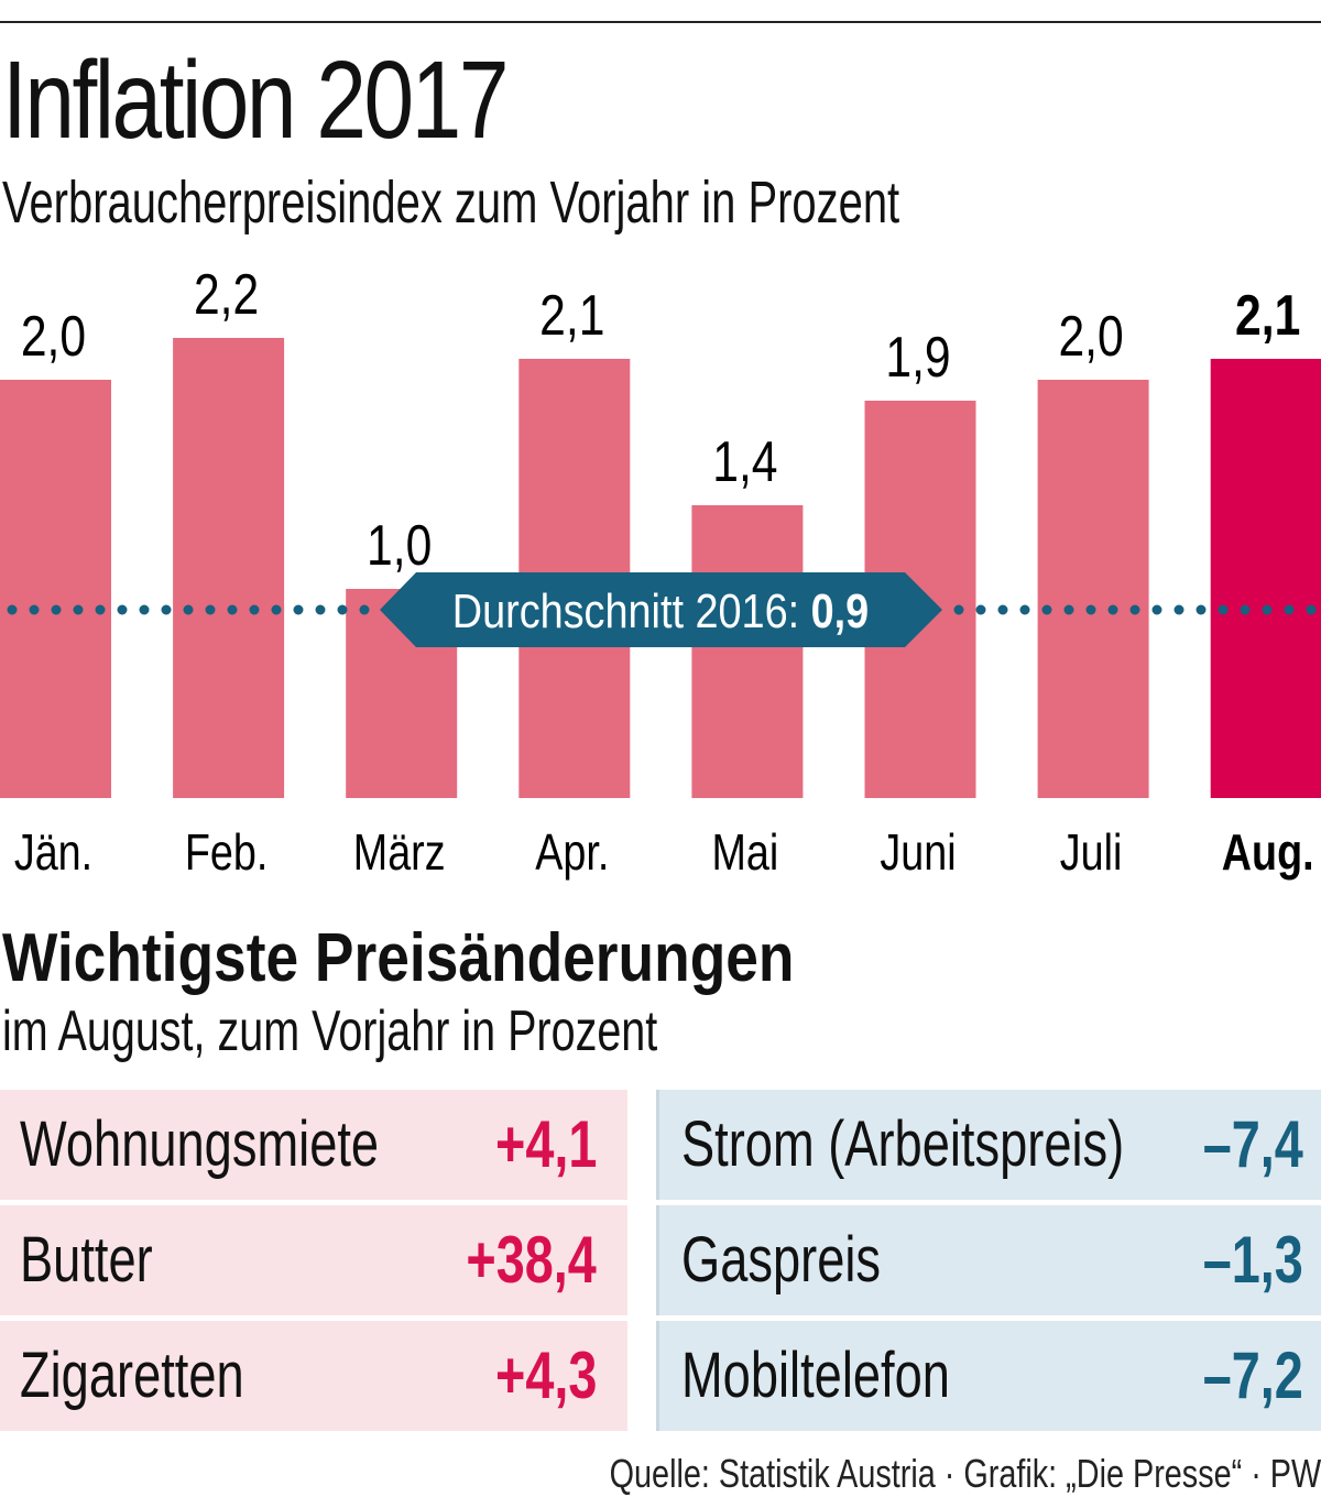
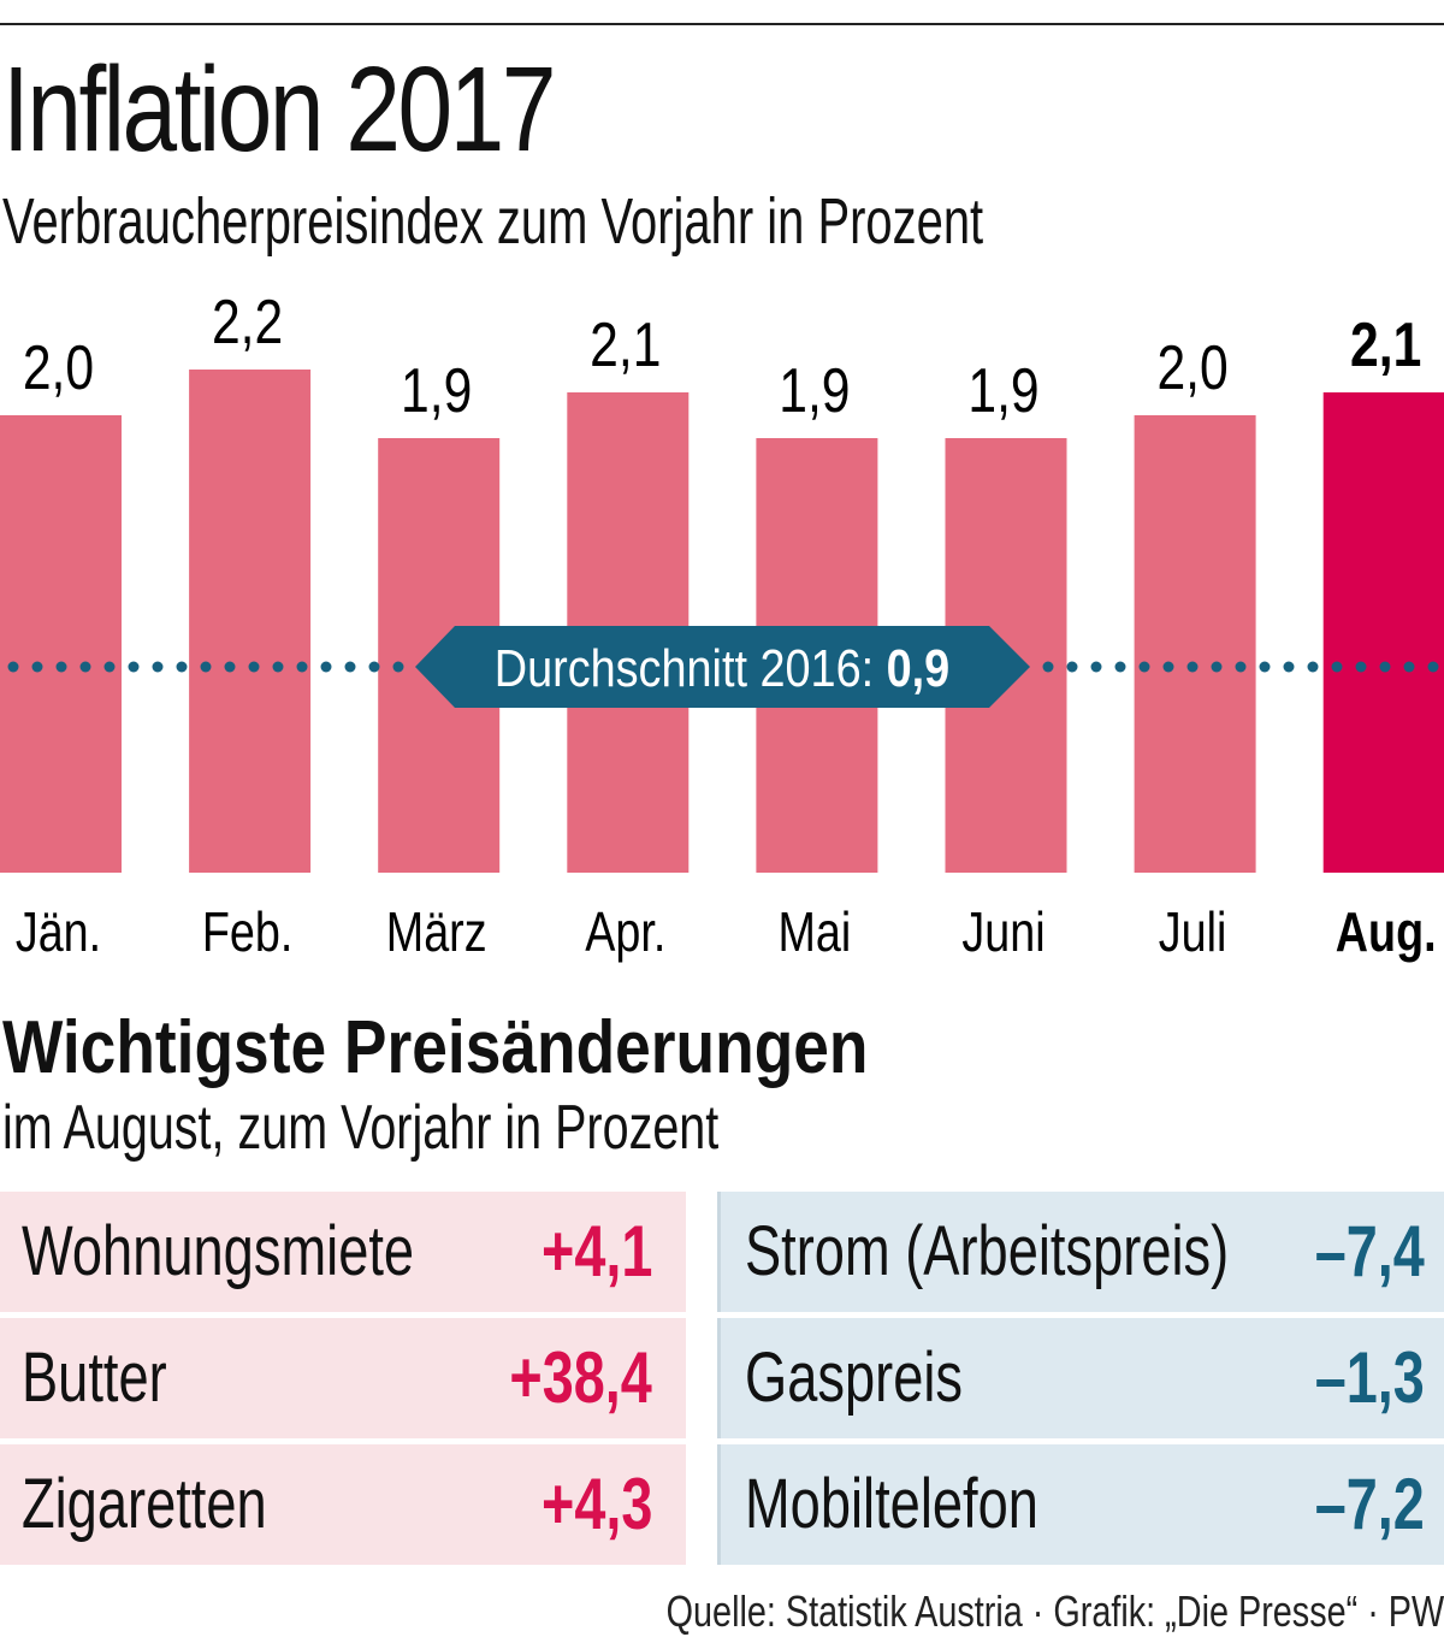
März: 1,0 -> 1,9
Mai: 1,4 -> 1,9
